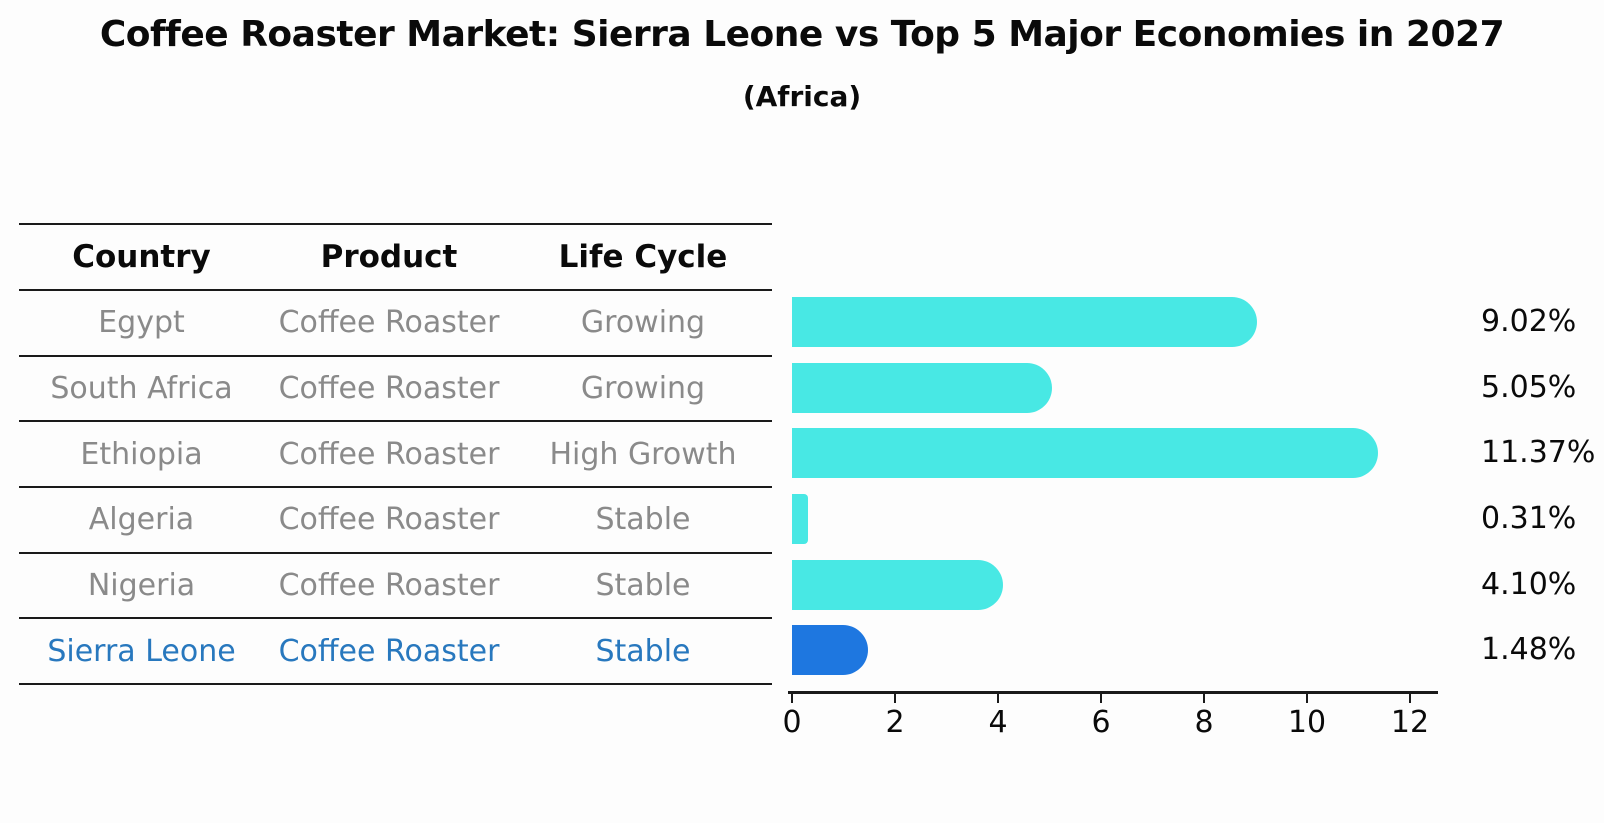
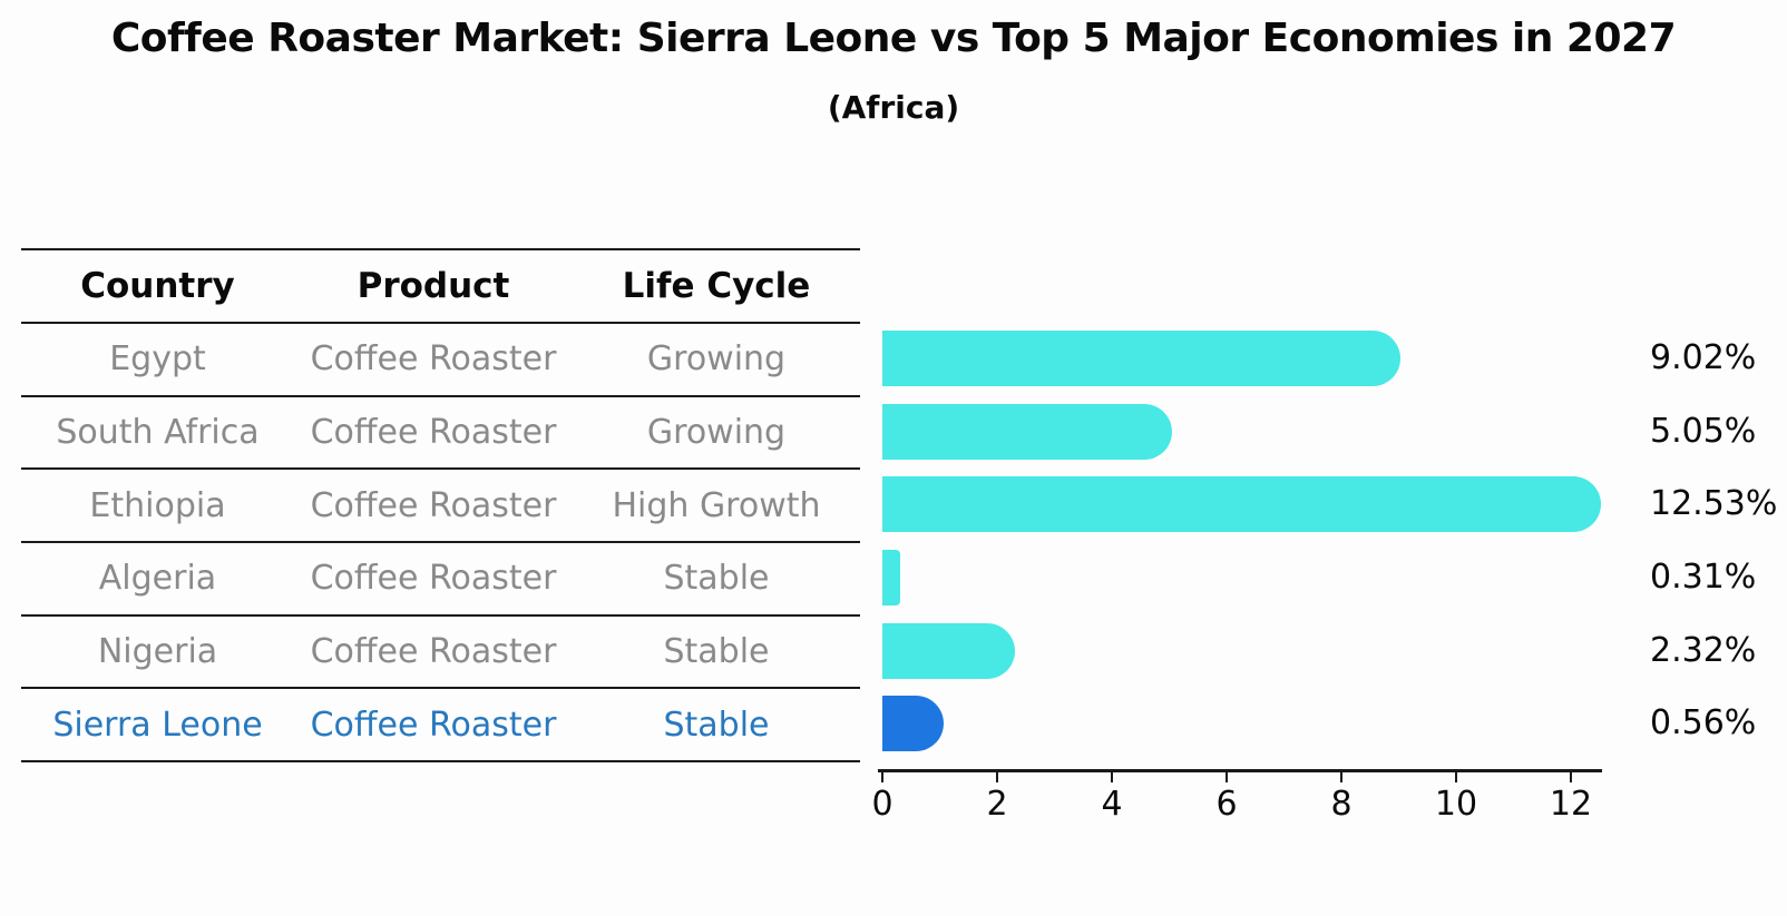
Ethiopia: 11.37% -> 12.53%
Nigeria: 4.10% -> 2.32%
Sierra Leone: 1.48% -> 0.56%
